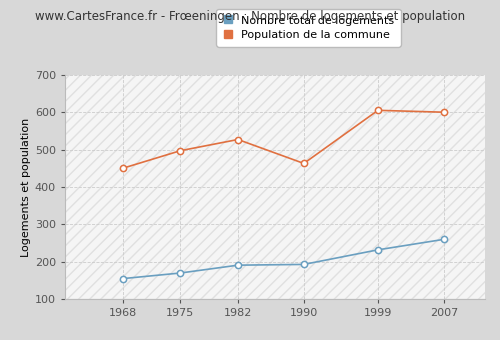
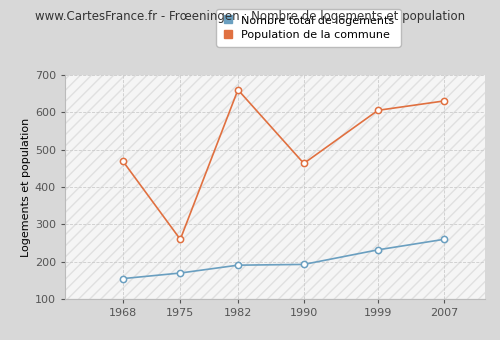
Population de la commune/1968: 450 -> 470
Population de la commune/1975: 497 -> 260
Population de la commune/1982: 527 -> 660
Population de la commune/2007: 600 -> 630
